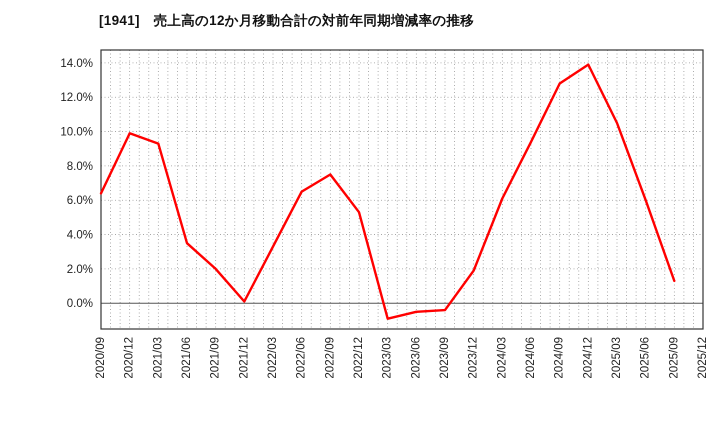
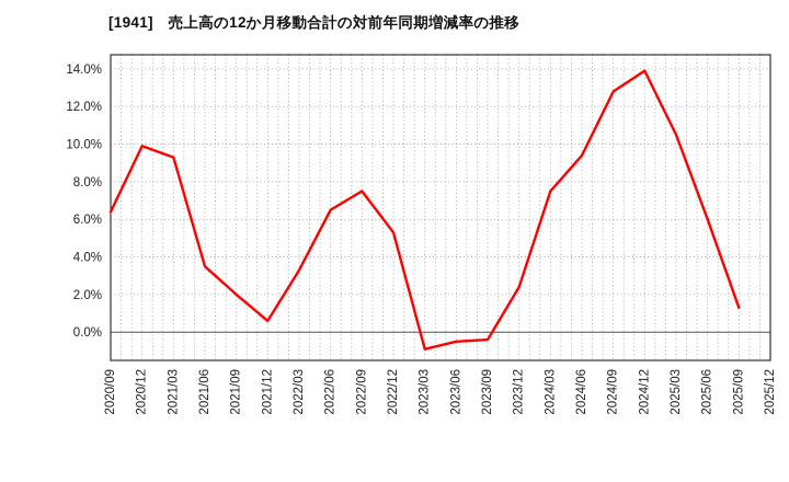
2021/12: 0.1% -> 0.6%
2023/12: 1.9% -> 2.4%
2024/03: 6.1% -> 7.5%
